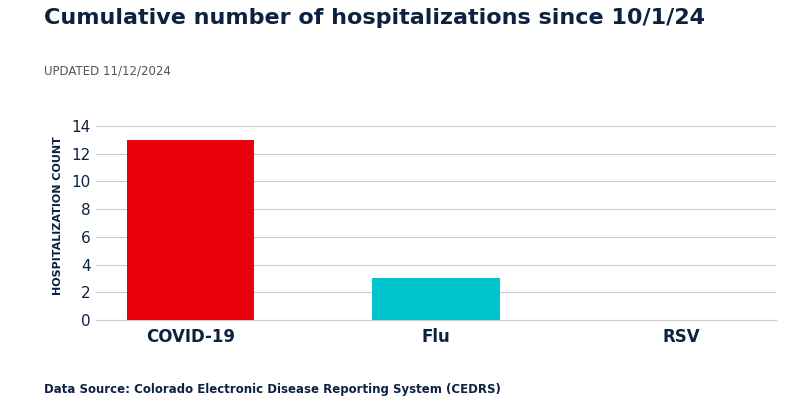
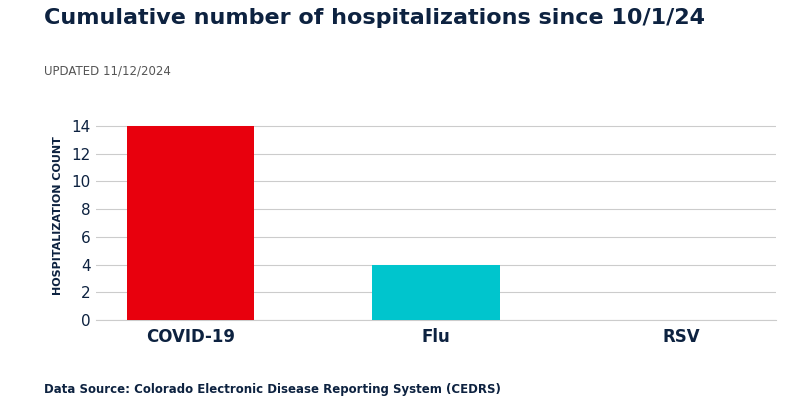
COVID-19: 13 -> 14
Flu: 3 -> 4
